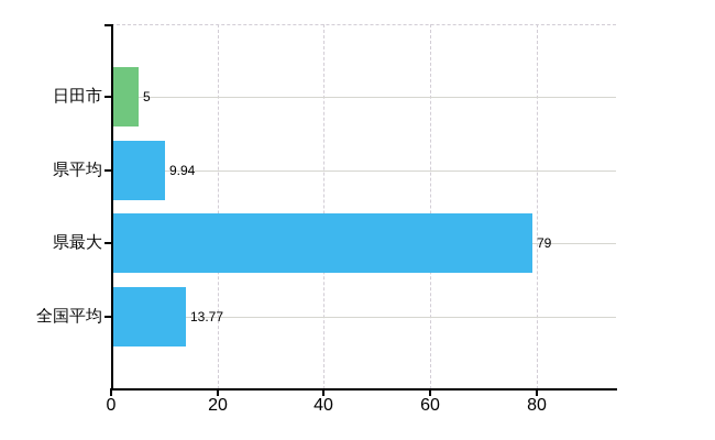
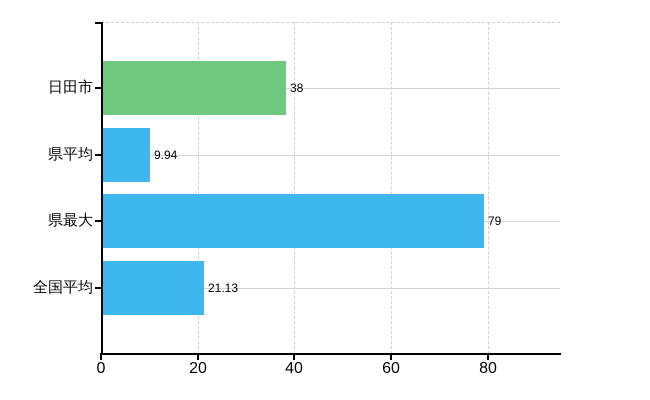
日田市: 5 -> 38
全国平均: 13.77 -> 21.13
